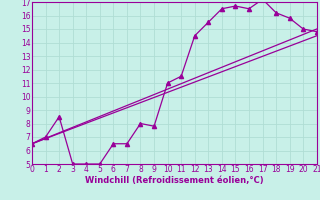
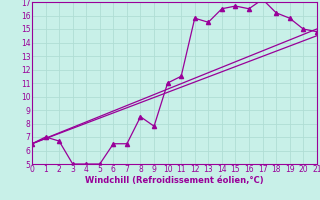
2: 8.5 -> 6.7
8: 8.0 -> 8.5
12: 14.5 -> 15.8
